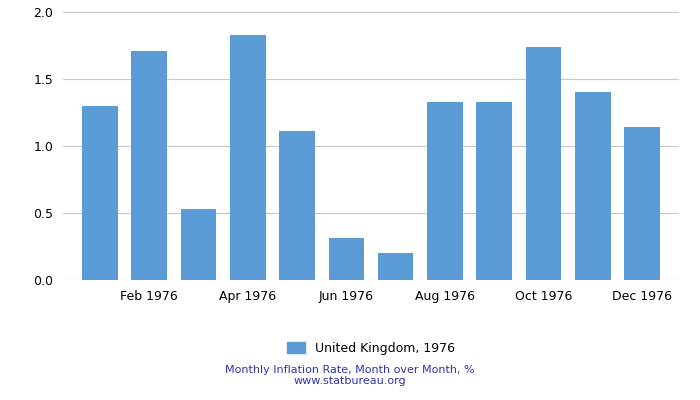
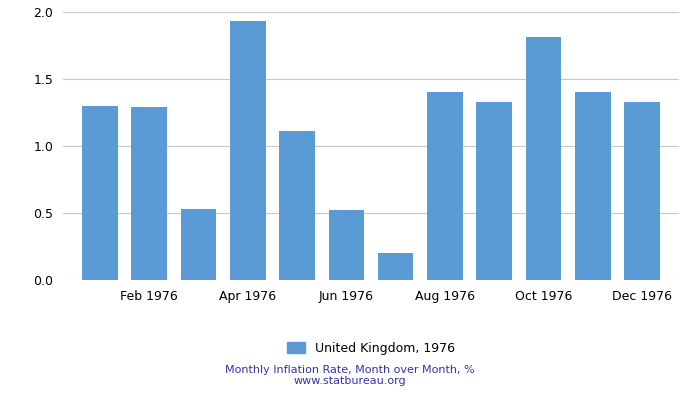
Feb 1976: 1.71 -> 1.29
Apr 1976: 1.83 -> 1.93
Jun 1976: 0.31 -> 0.52
Aug 1976: 1.33 -> 1.40
Oct 1976: 1.74 -> 1.81
Dec 1976: 1.14 -> 1.33
